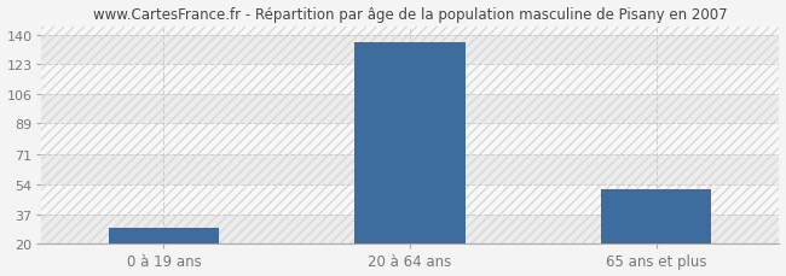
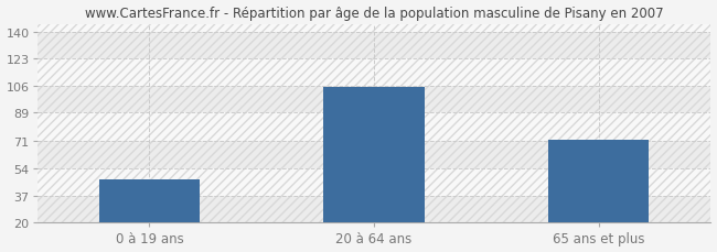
0 à 19 ans: 29 -> 47
20 à 64 ans: 136 -> 105
65 ans et plus: 51 -> 72
